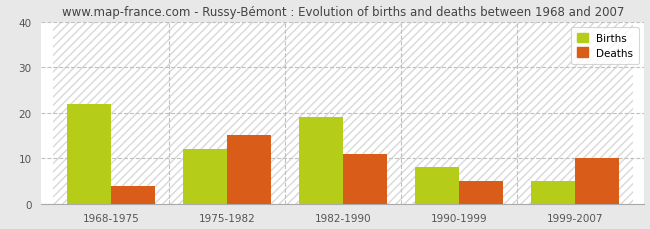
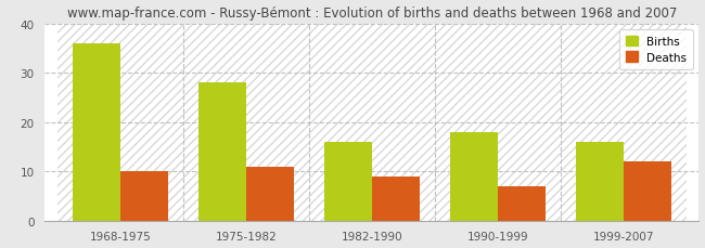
Births/1968-1975: 22 -> 36
Deaths/1968-1975: 4 -> 10
Births/1975-1982: 12 -> 28
Deaths/1975-1982: 15 -> 11
Births/1982-1990: 19 -> 16
Deaths/1982-1990: 11 -> 9
Births/1990-1999: 8 -> 18
Deaths/1990-1999: 5 -> 7
Births/1999-2007: 5 -> 16
Deaths/1999-2007: 10 -> 12
